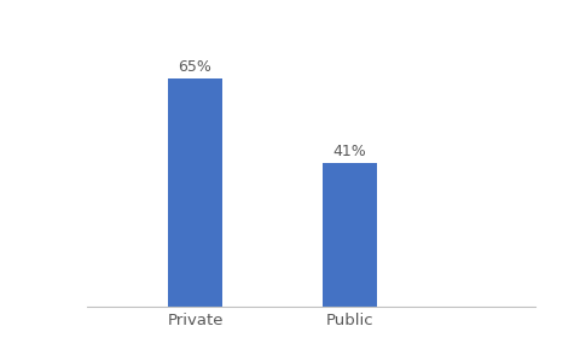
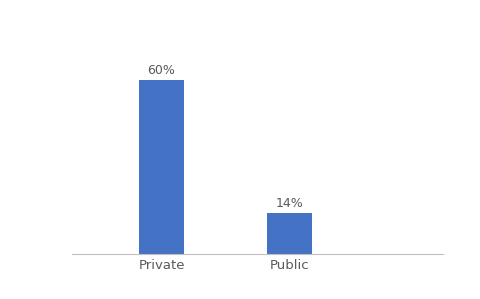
Private: 65% -> 60%
Public: 41% -> 14%
